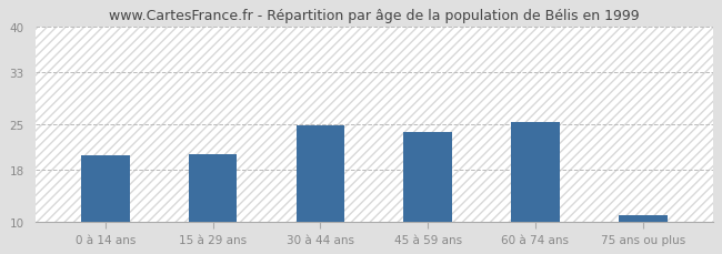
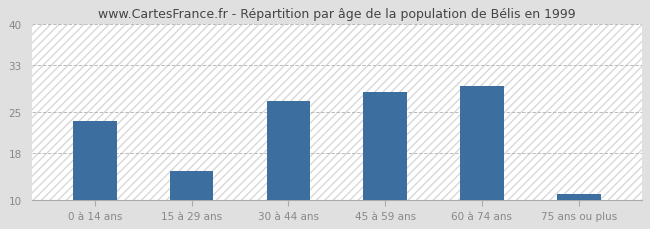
0 à 14 ans: 20.2 -> 23.5
15 à 29 ans: 20.4 -> 15.0
30 à 44 ans: 24.8 -> 27.0
45 à 59 ans: 23.8 -> 28.5
60 à 74 ans: 25.4 -> 29.5
